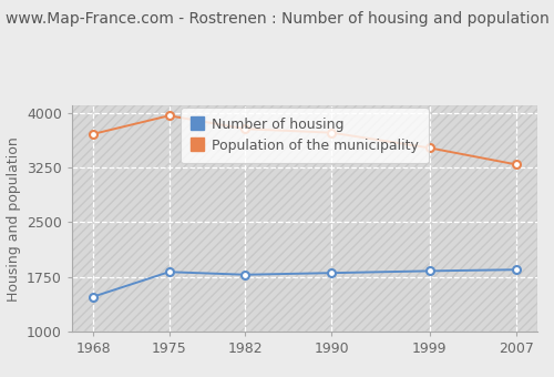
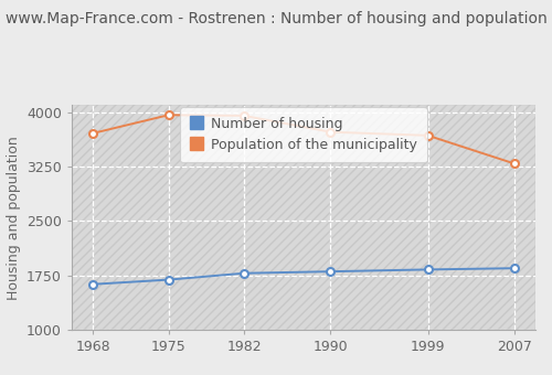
Number of housing/1968: 1480 -> 1630
Number of housing/1975: 1820 -> 1690
Population of the municipality/1982: 3780 -> 3950
Population of the municipality/1999: 3520 -> 3680
